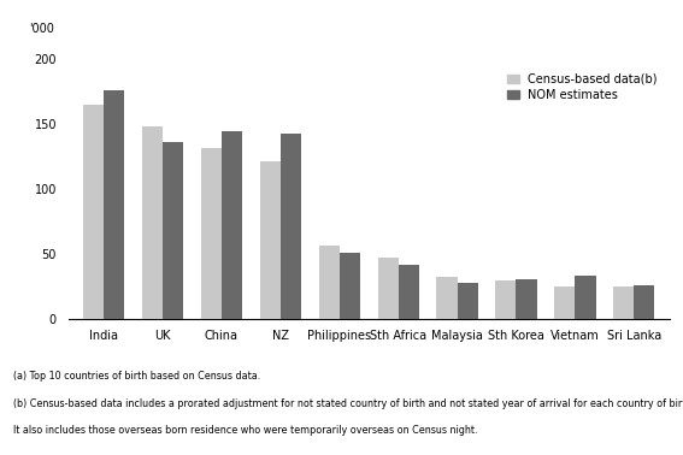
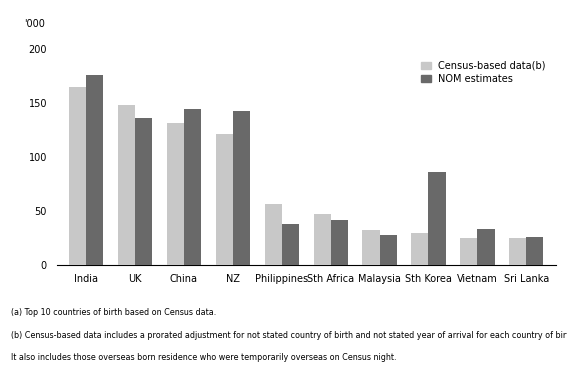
NOM estimates/Philippines: 51 -> 38
NOM estimates/Sth Korea: 30 -> 86
